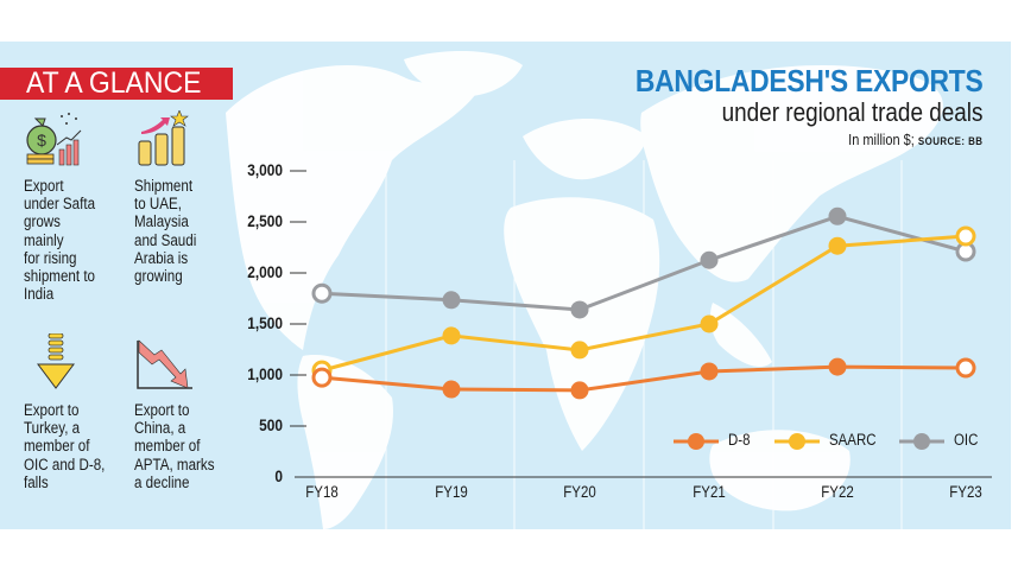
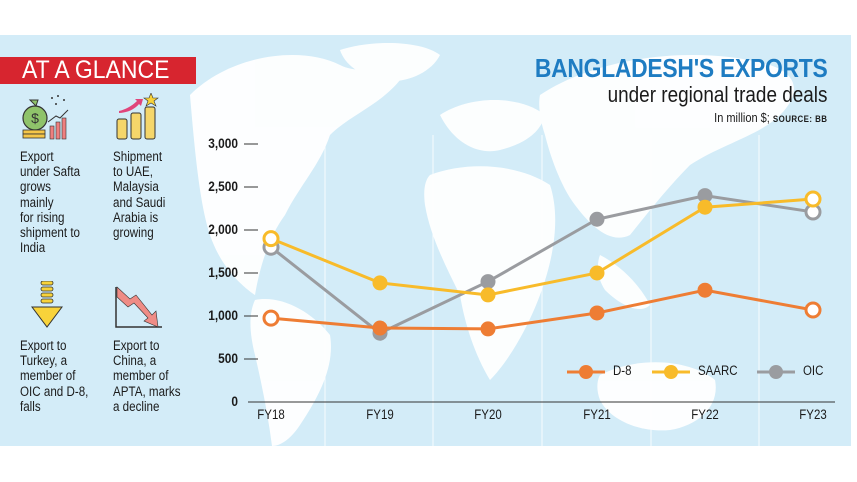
SAARC/FY18: 1000 -> 1900
OIC/FY19: 1700 -> 800
OIC/FY20: 1600 -> 1400
D-8/FY22: 1100 -> 1300
OIC/FY22: 2600 -> 2400
